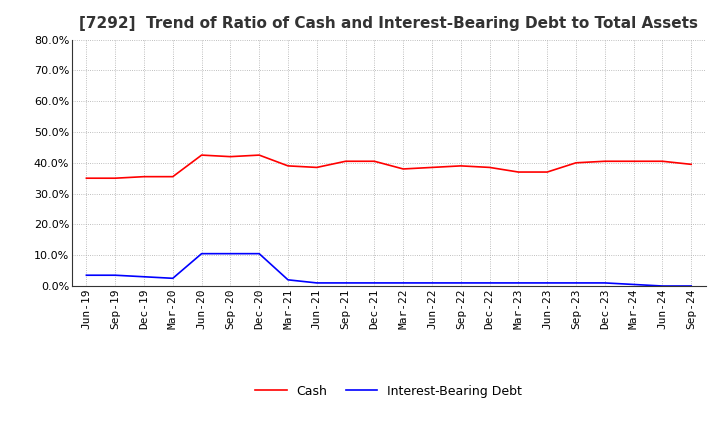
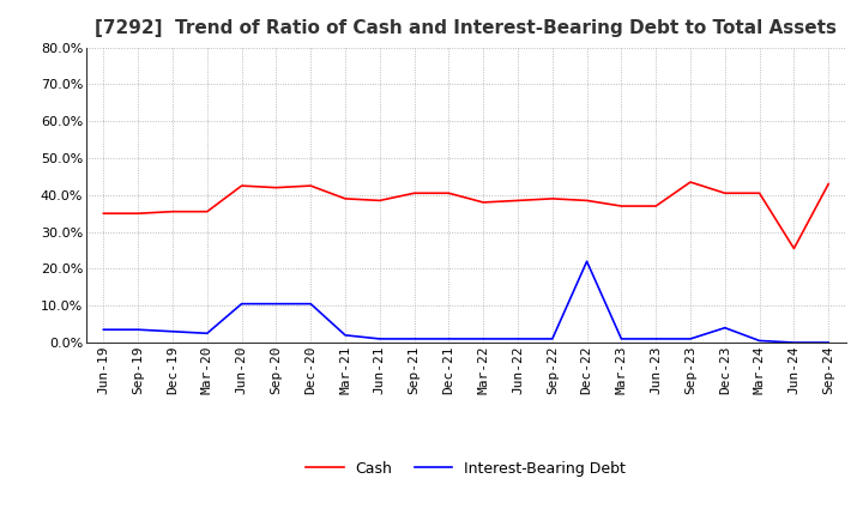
Interest-Bearing Debt/Dec-22: 1.0% -> 22.0%
Cash/Sep-23: 40.0% -> 43.5%
Interest-Bearing Debt/Dec-23: 1.0% -> 4.0%
Cash/Jun-24: 40.5% -> 25.5%
Cash/Sep-24: 39.5% -> 43.0%
